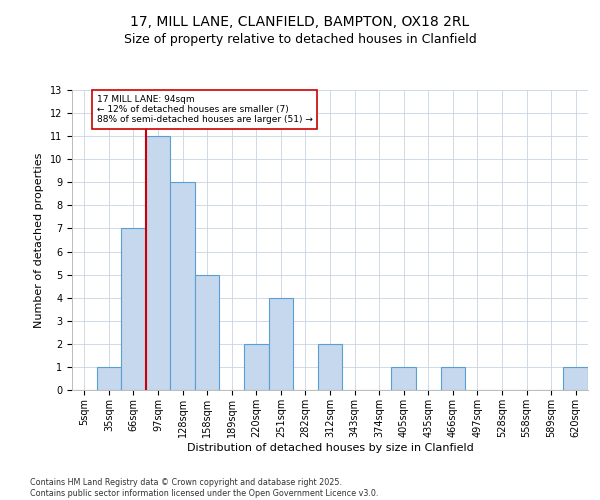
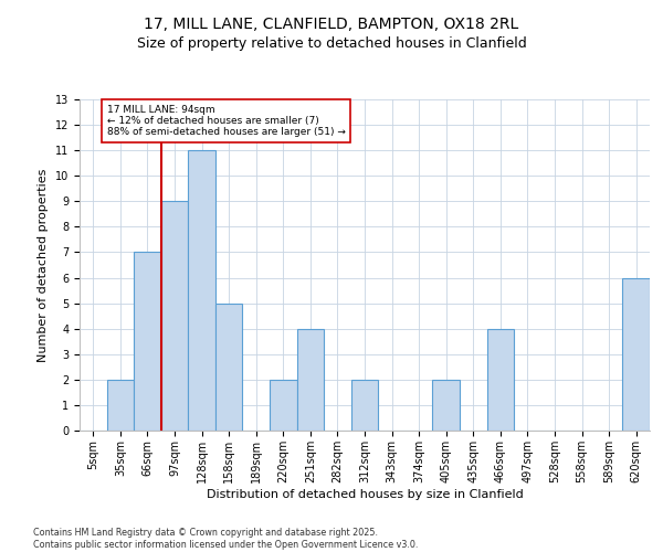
35sqm: 1 -> 2
97sqm: 11 -> 9
128sqm: 9 -> 11
405sqm: 1 -> 2
466sqm: 1 -> 4
620sqm: 1 -> 6
